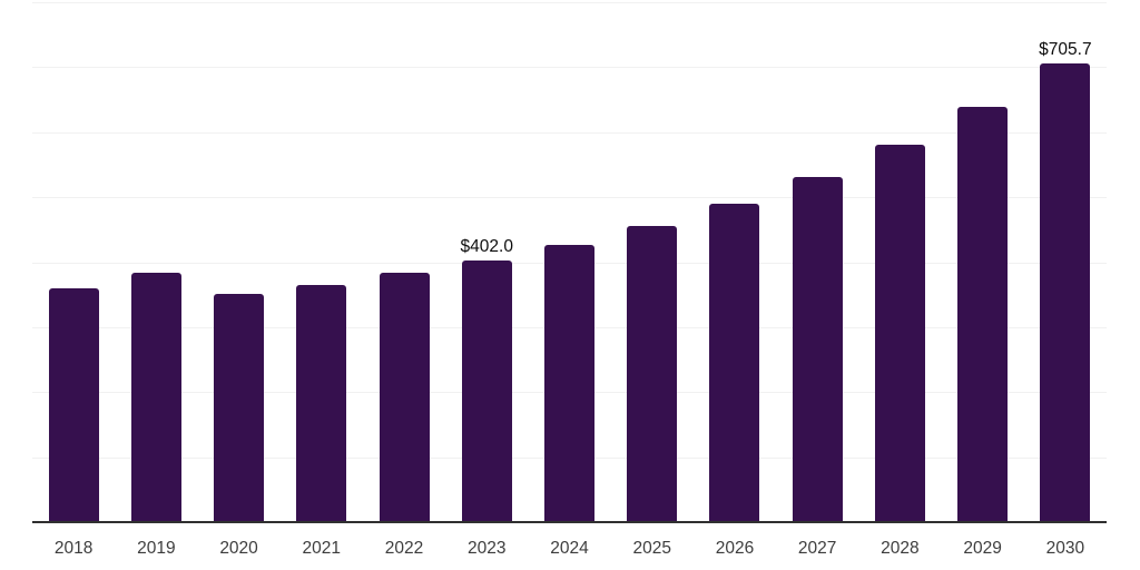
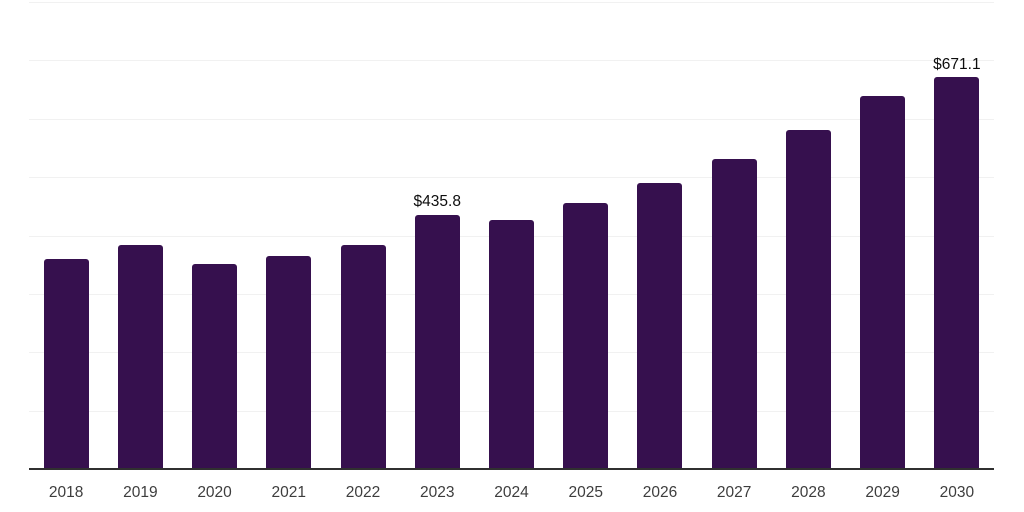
2023: $402.0 -> $435.8
2030: $705.7 -> $671.1
